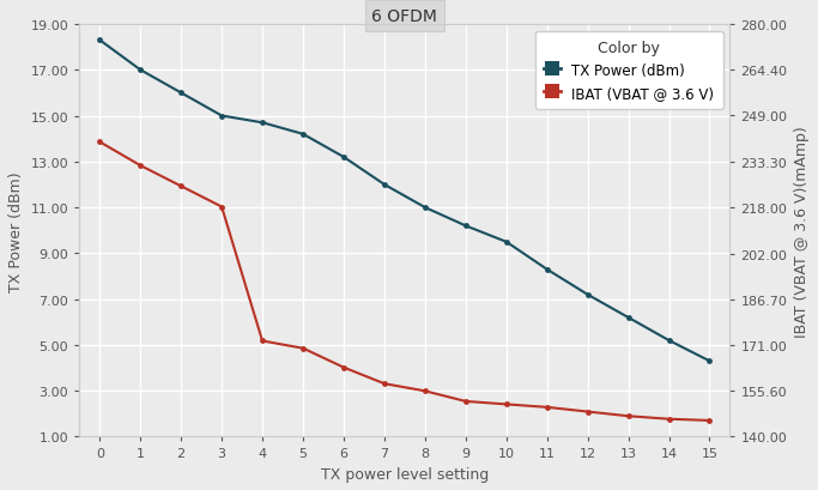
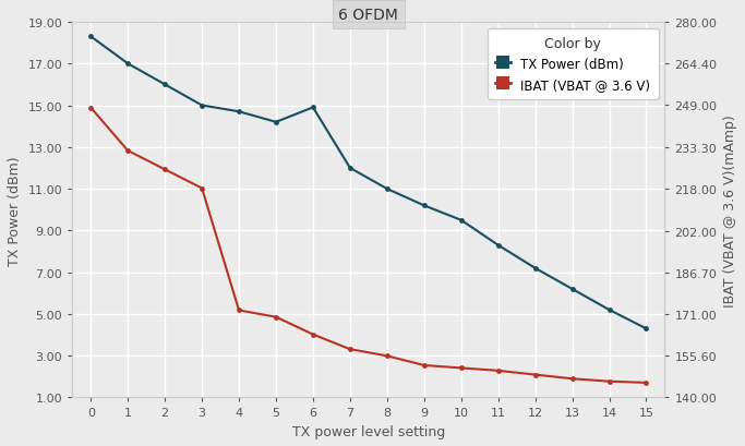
IBAT (VBAT @ 3.6 V)/0: 240.0 -> 248.0
TX Power (dBm)/6: 13.2 -> 14.9
